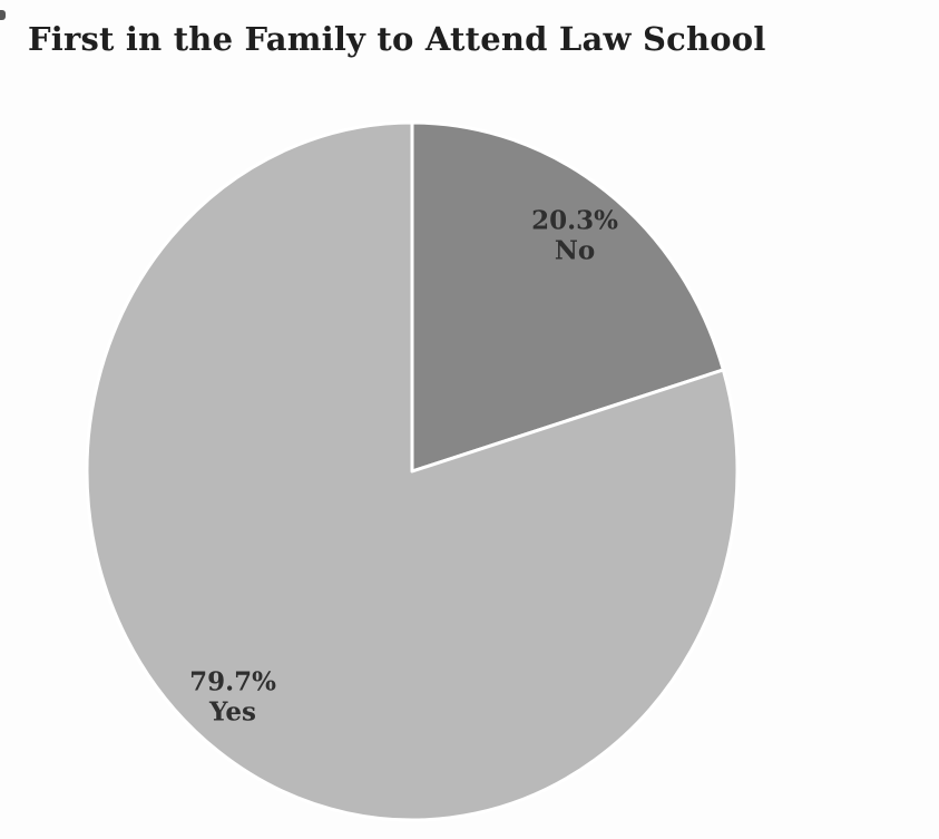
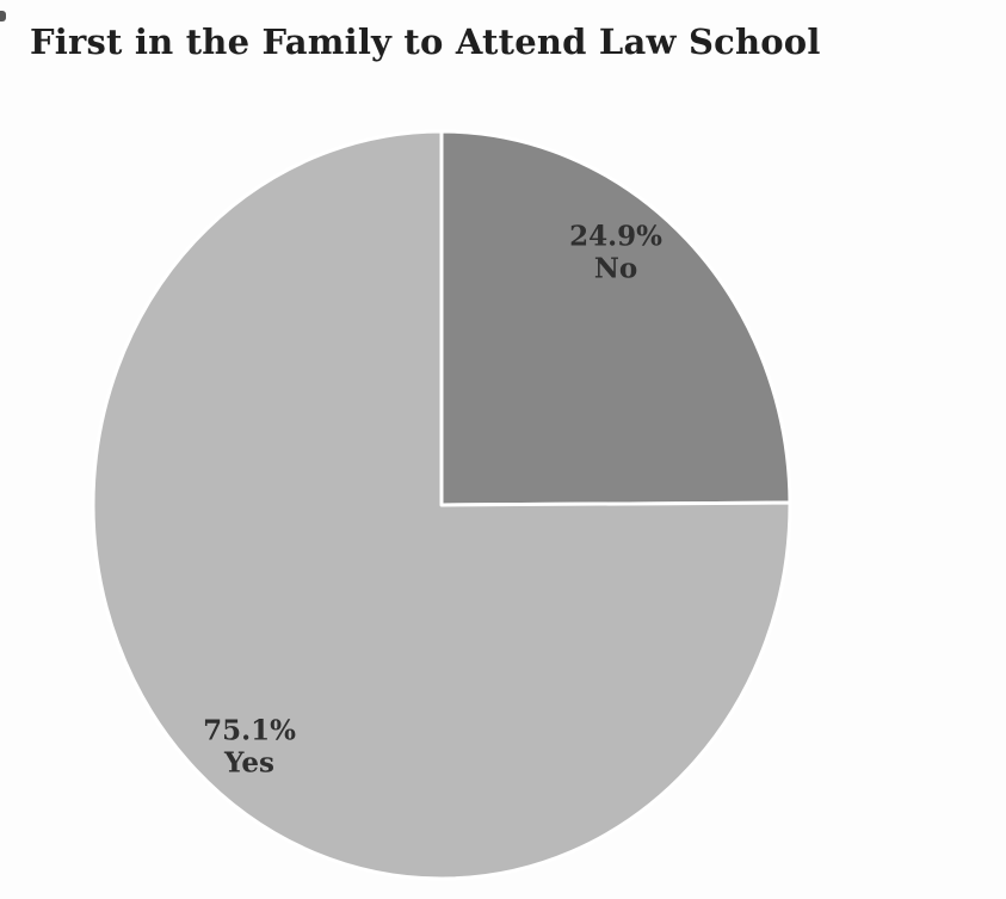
No: 20.3% -> 24.9%
Yes: 79.7% -> 75.1%
